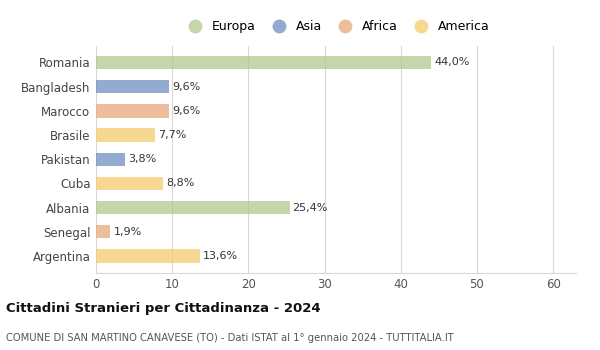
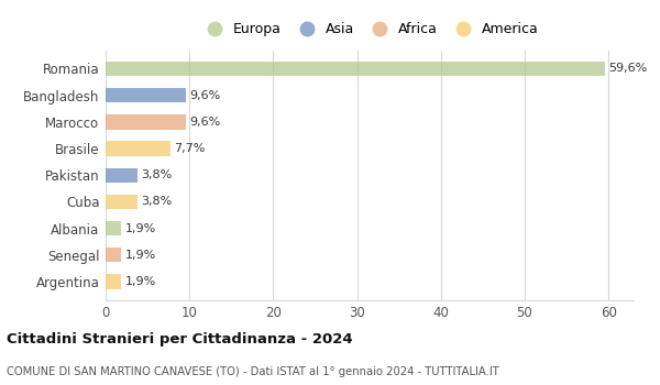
Romania: 44,0% -> 59,6%
Cuba: 8,8% -> 3,8%
Albania: 25,4% -> 1,9%
Argentina: 13,6% -> 1,9%
